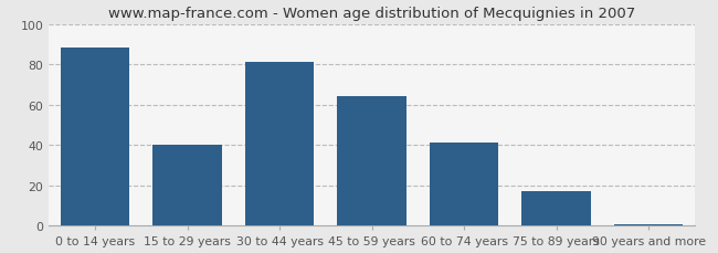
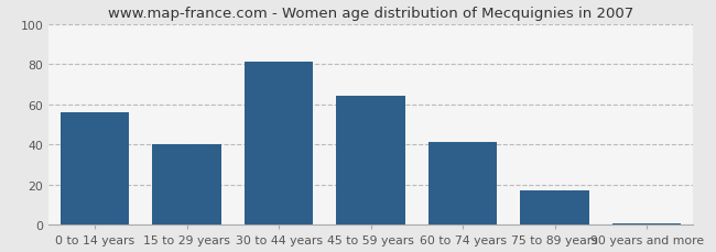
0 to 14 years: 88 -> 56
